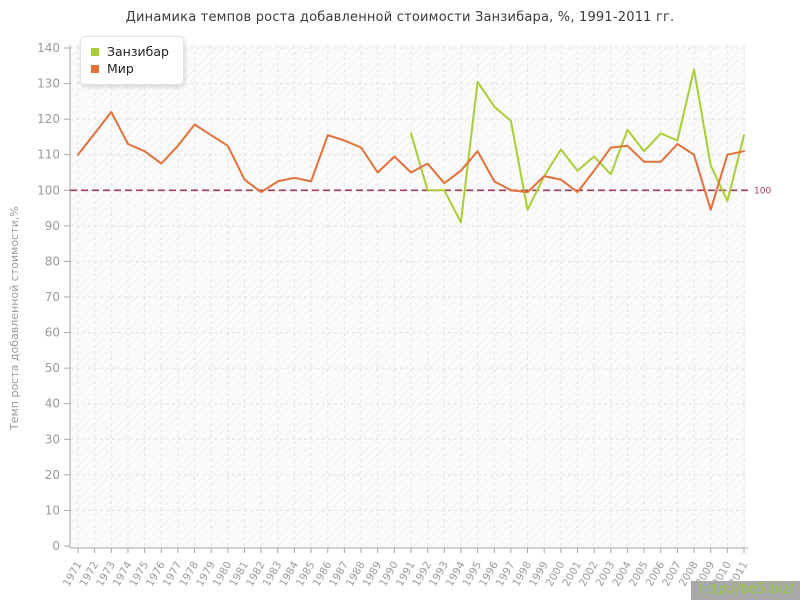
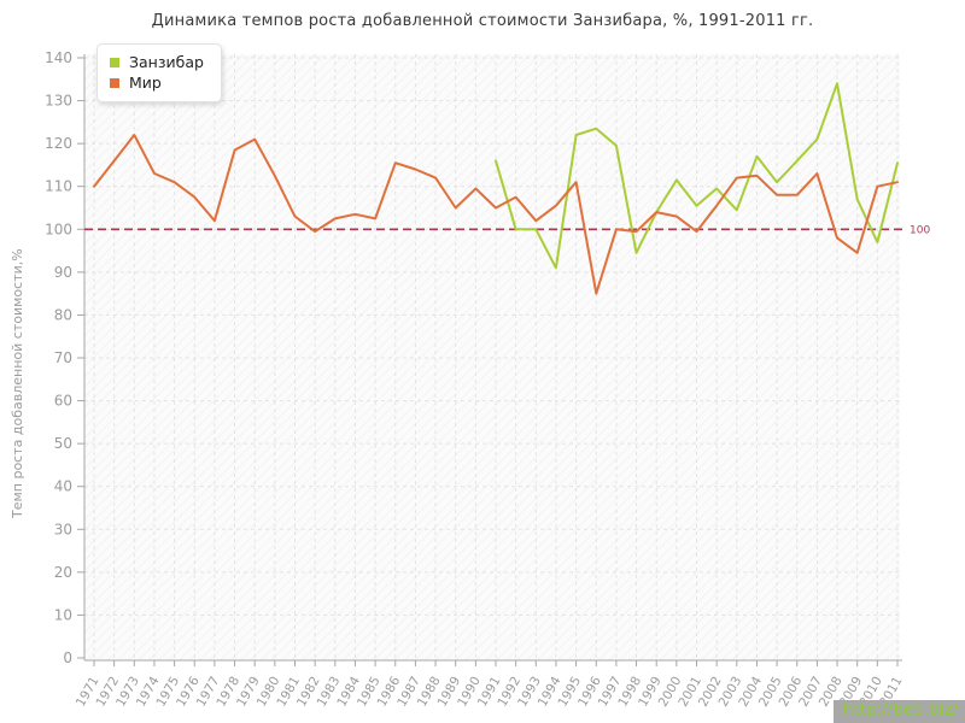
Мир/1977: 112 -> 102
Мир/1979: 116 -> 121
Занзибар/1995: 130 -> 122
Мир/1996: 102 -> 85
Занзибар/2007: 114 -> 121
Мир/2008: 110 -> 98
